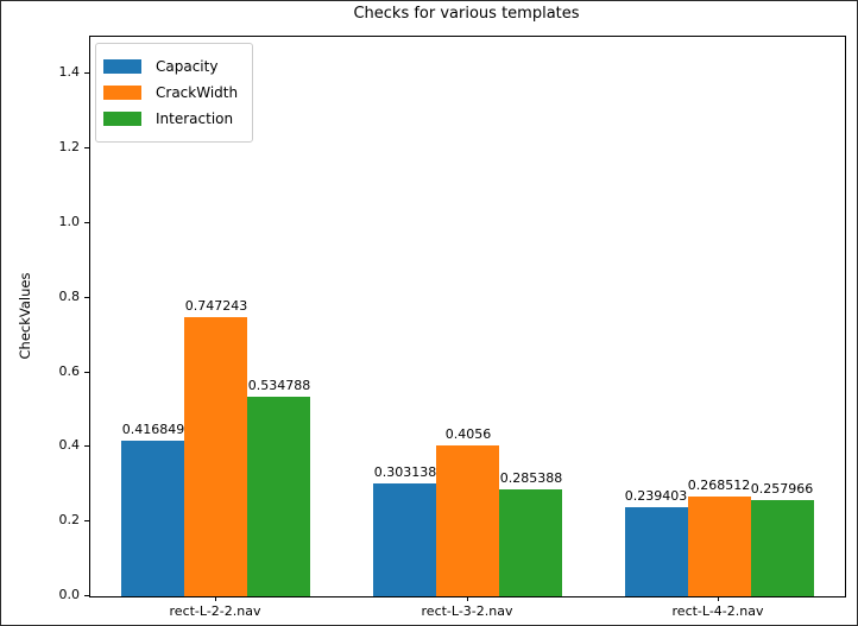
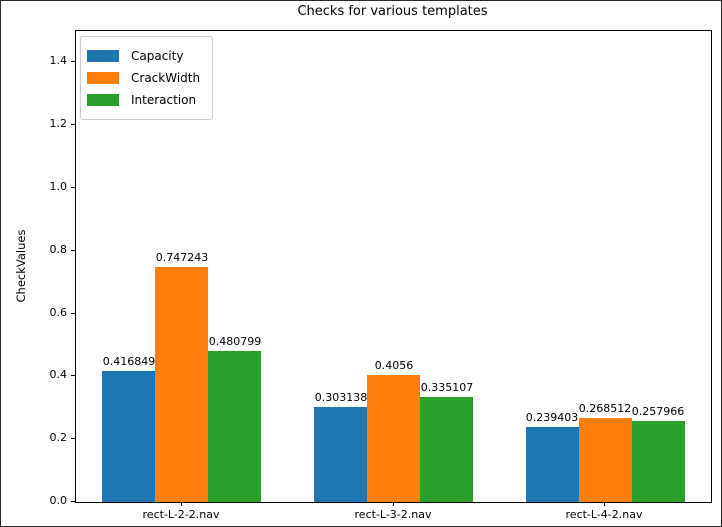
Interaction/rect-L-2-2.nav: 0.534788 -> 0.480799
Interaction/rect-L-3-2.nav: 0.285388 -> 0.335107
